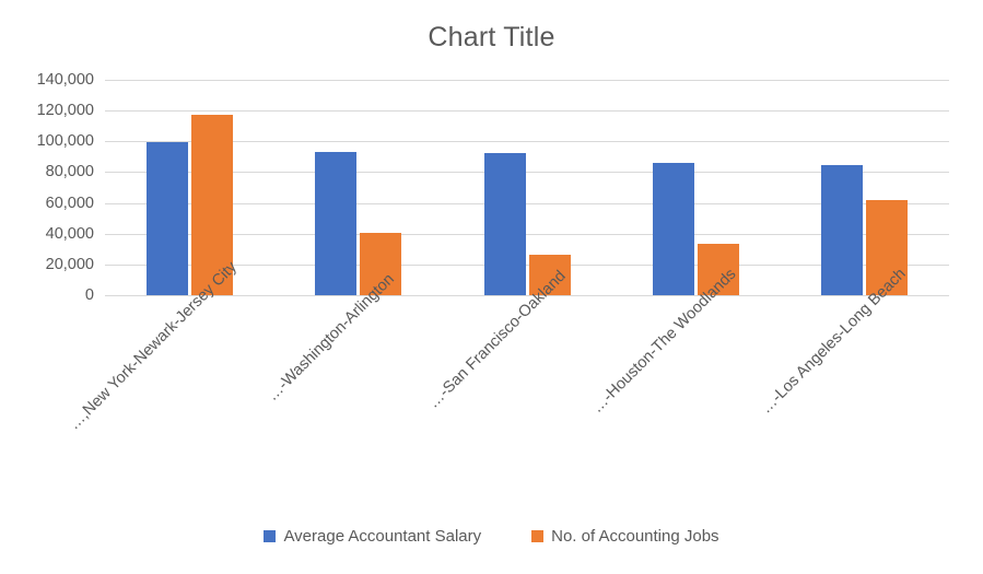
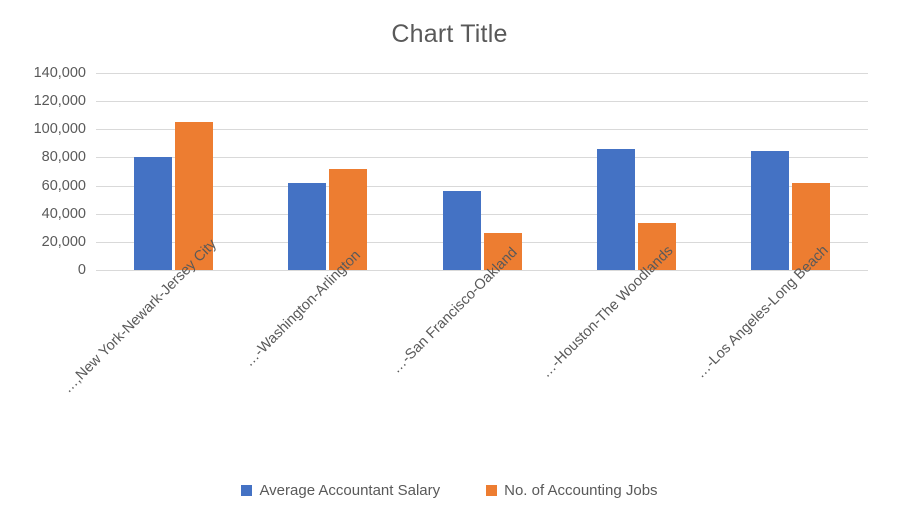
Average Accountant Salary/New York-Newark-Jersey City,…: 100000 -> 80000
No. of Accounting Jobs/New York-Newark-Jersey City,…: 117000 -> 105000
Average Accountant Salary/Washington-Arlington-…: 93000 -> 62000
No. of Accounting Jobs/Washington-Arlington-…: 40000 -> 72000
Average Accountant Salary/San Francisco-Oakland-…: 92000 -> 56000
